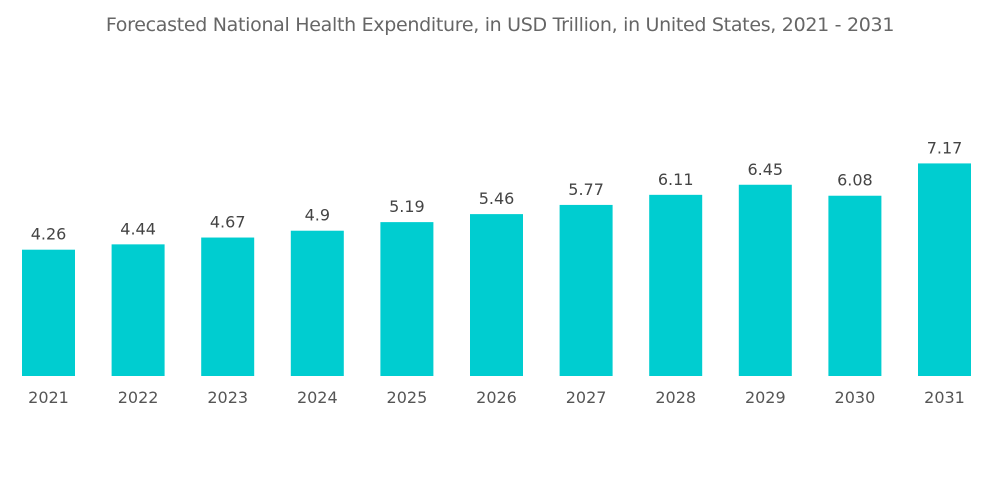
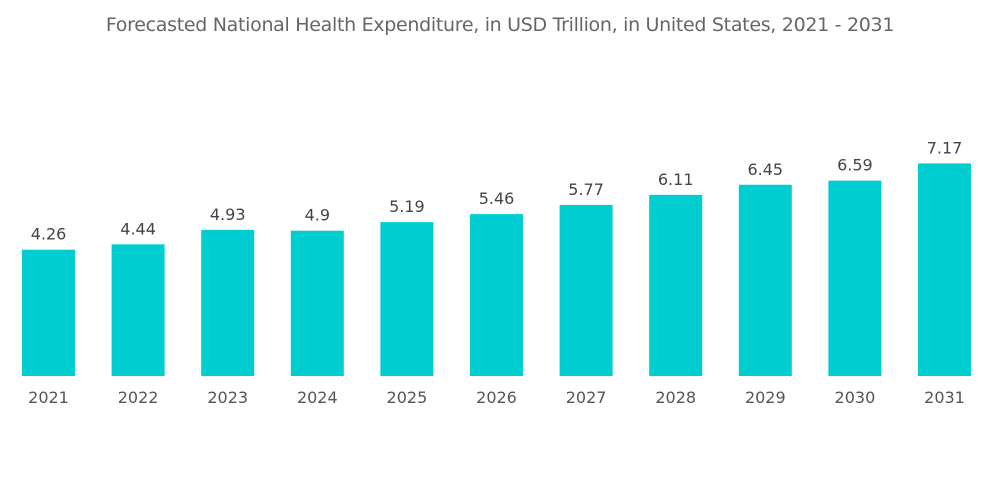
2023: 4.67 -> 4.93
2030: 6.08 -> 6.59
